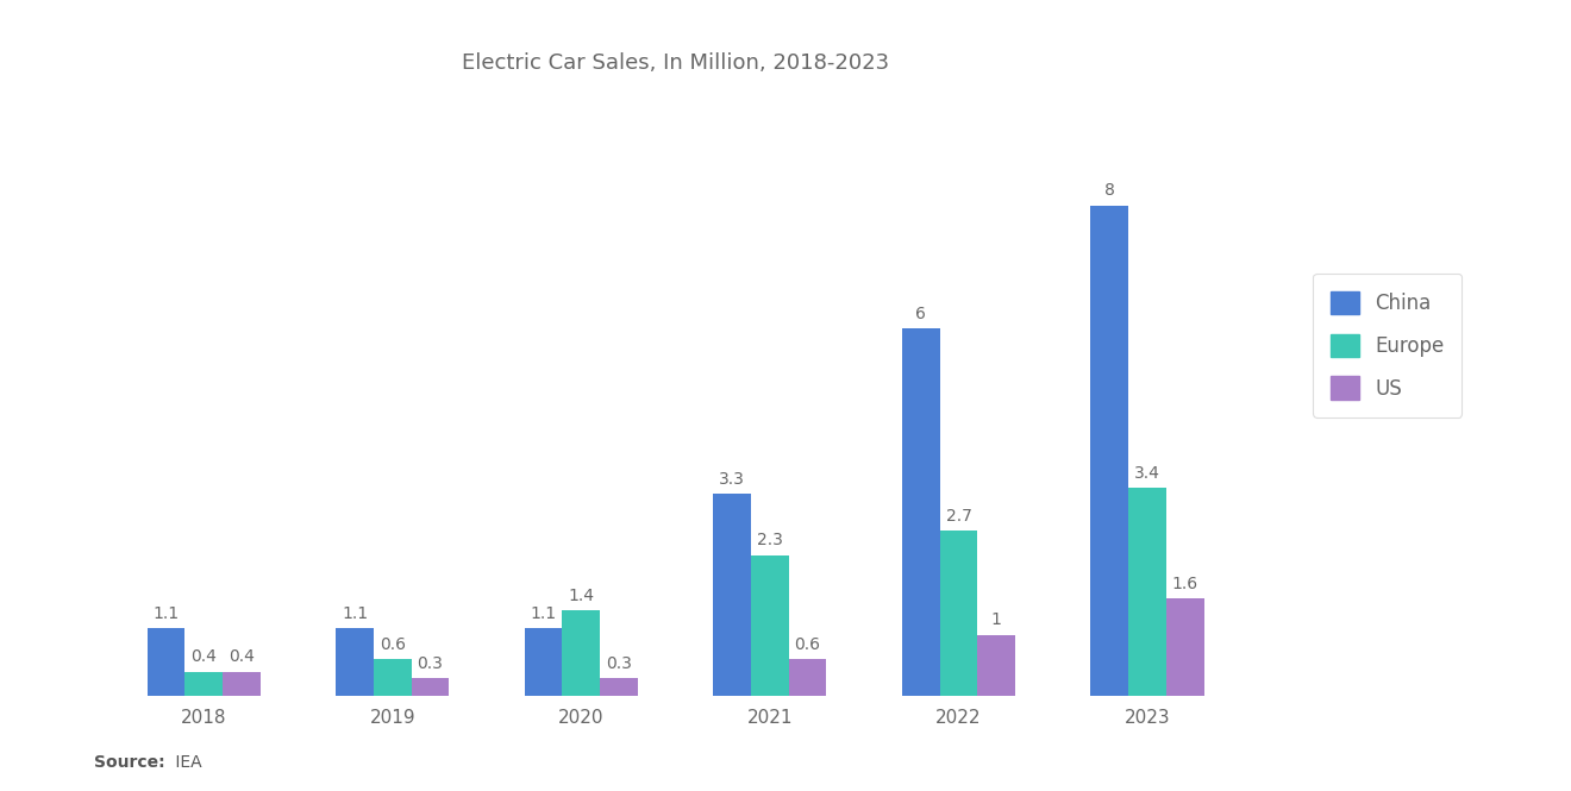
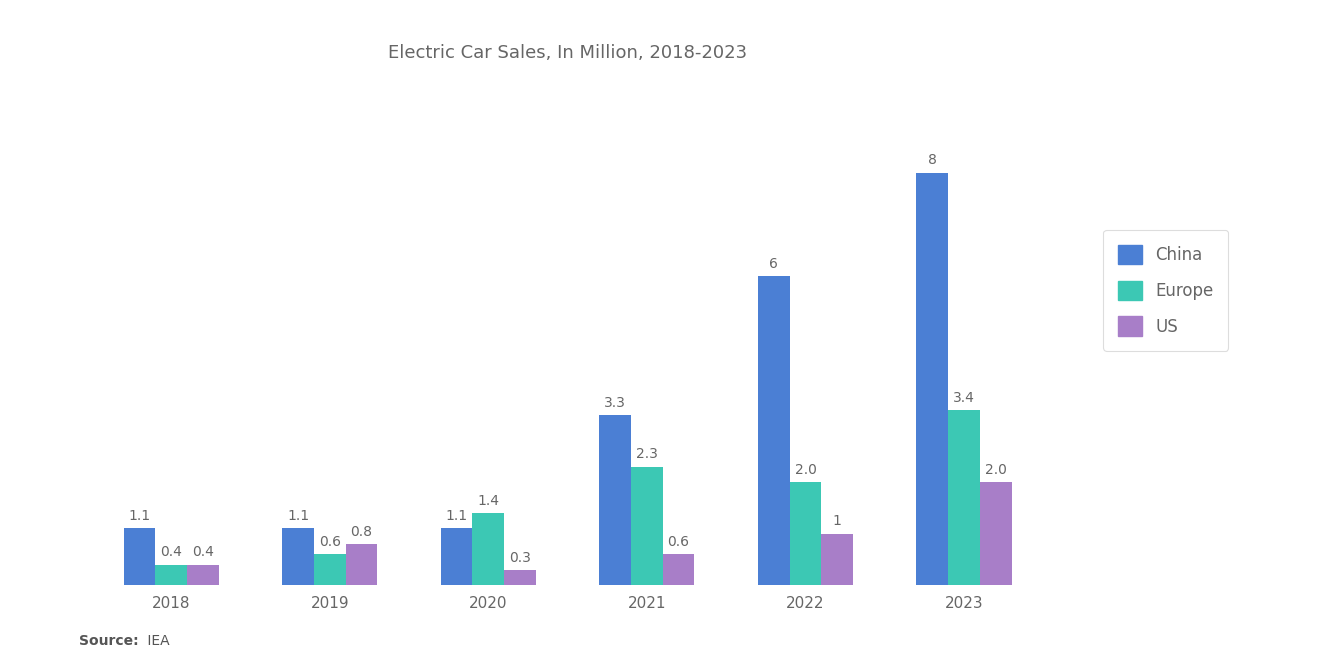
US/2019: 0.3 -> 0.8
Europe/2022: 2.7 -> 2.0
US/2023: 1.6 -> 2.0
